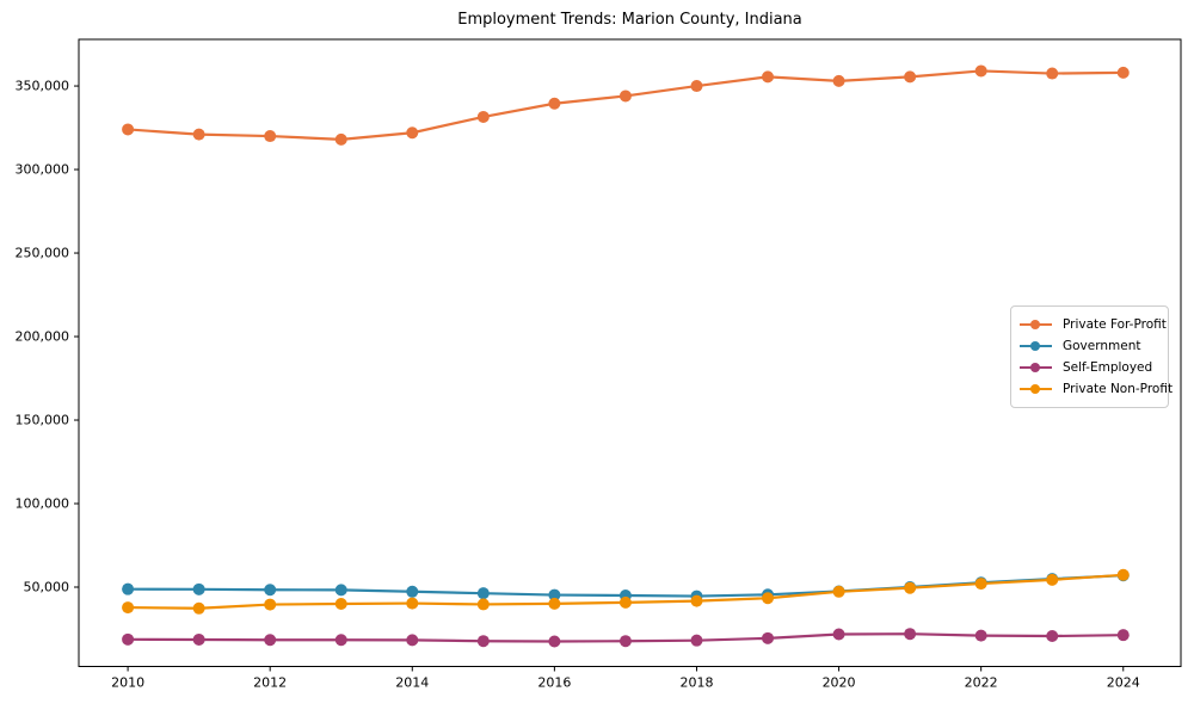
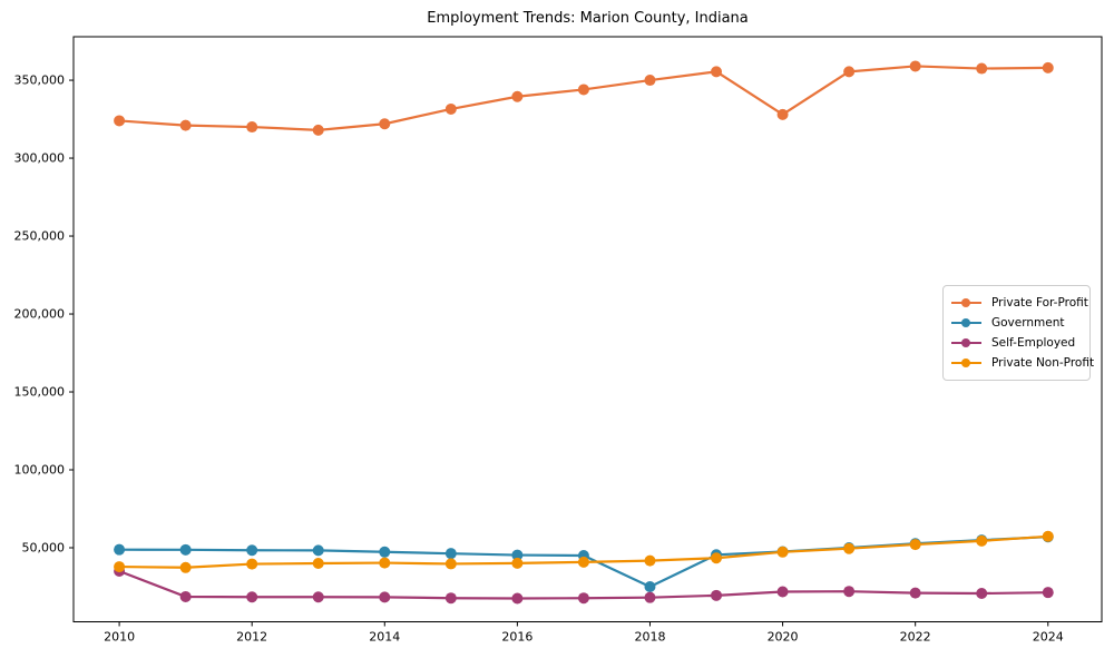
Self-Employed/2010: 19000 -> 35000
Government/2018: 45000 -> 25000
Private For-Profit/2020: 353000 -> 328000
